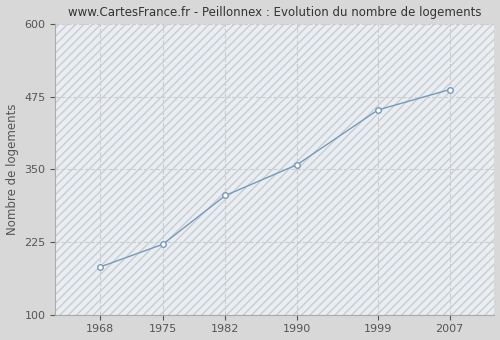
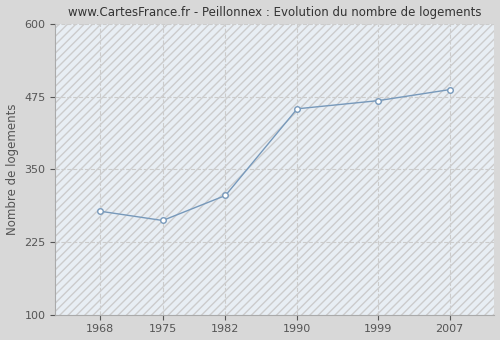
1968: 182 -> 278
1975: 221 -> 262
1990: 358 -> 454
1999: 452 -> 468
